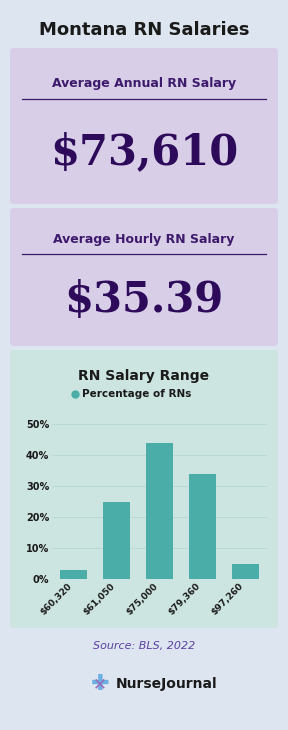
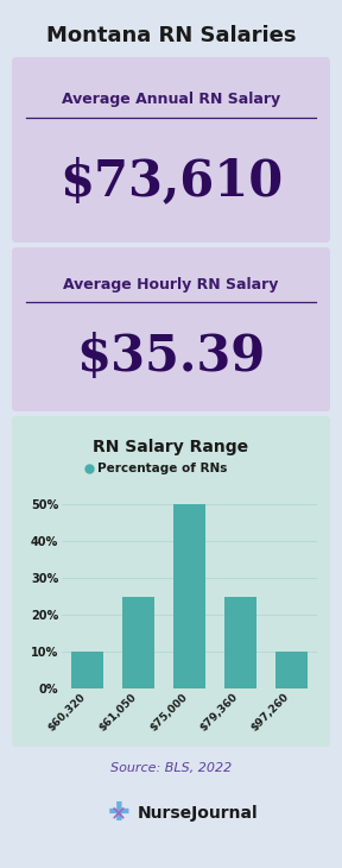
$60,320: 3% -> 10%
$75,000: 44% -> 50%
$79,360: 34% -> 25%
$97,260: 5% -> 10%
